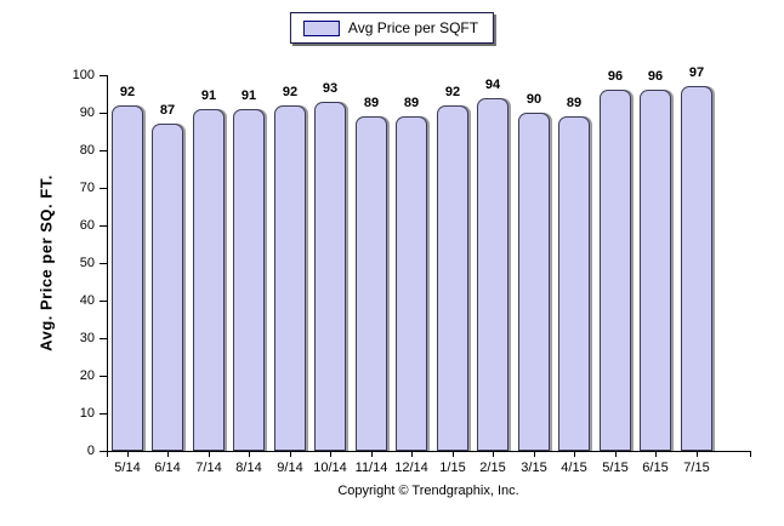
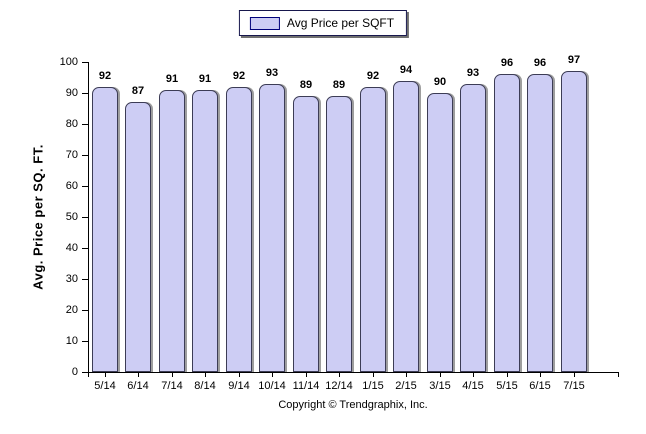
4/15: 89 -> 93
